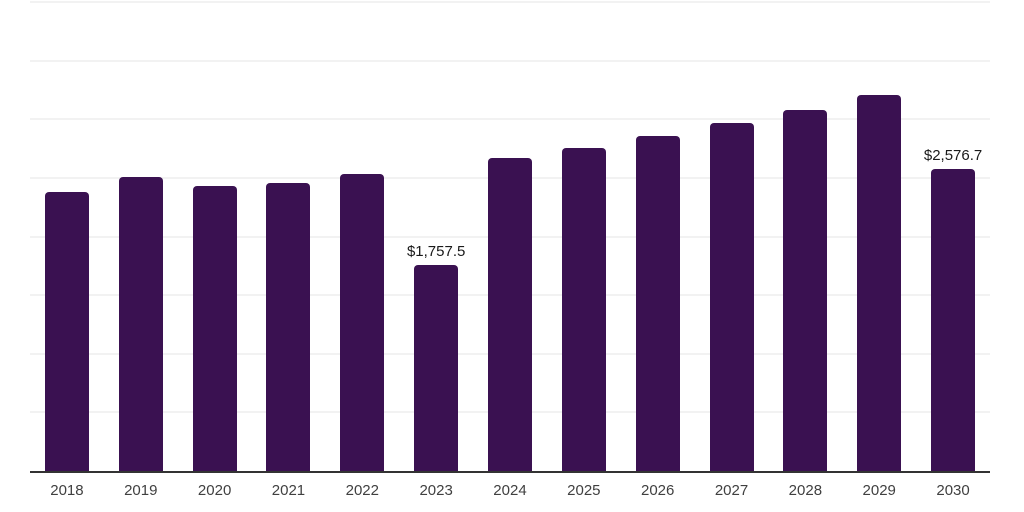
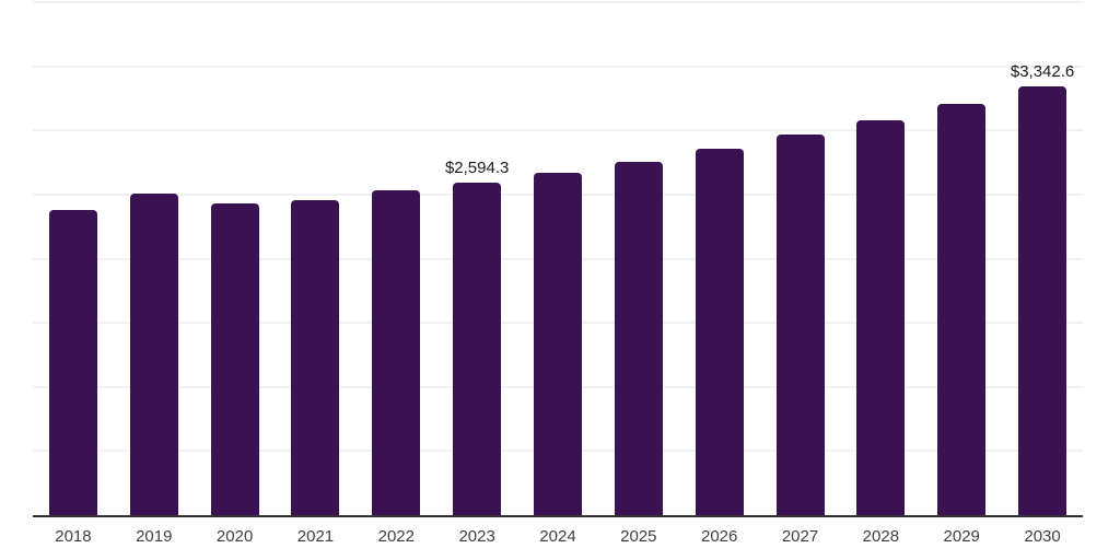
2023: $1,757.5 -> $2,594.3
2030: $2,576.7 -> $3,342.6
